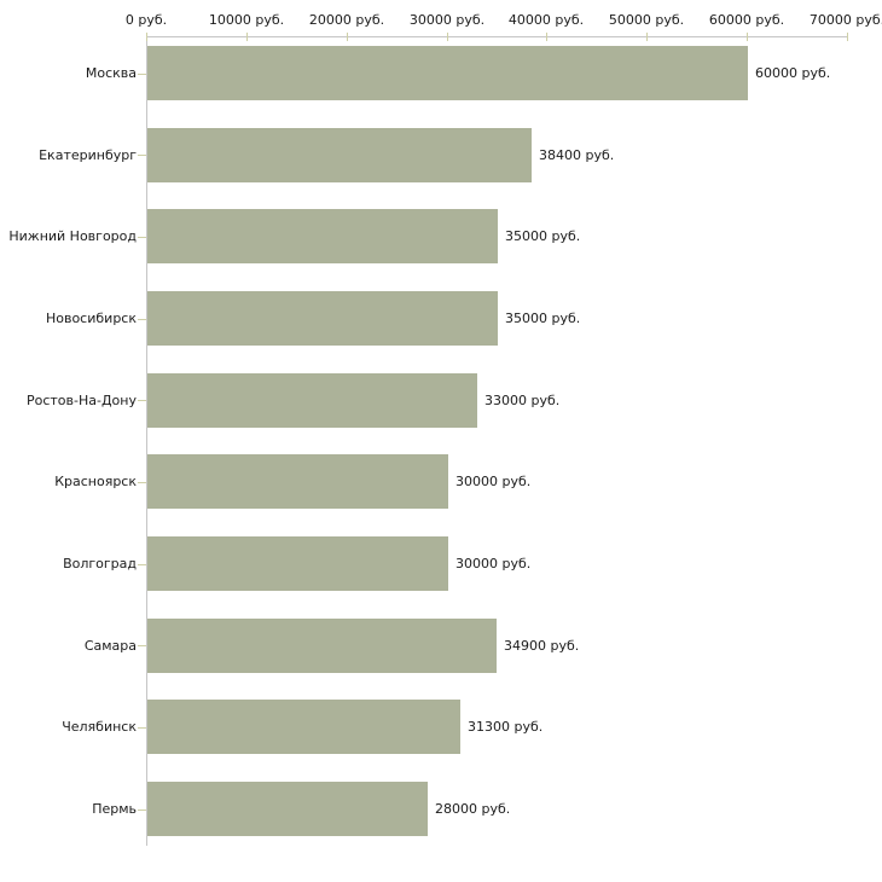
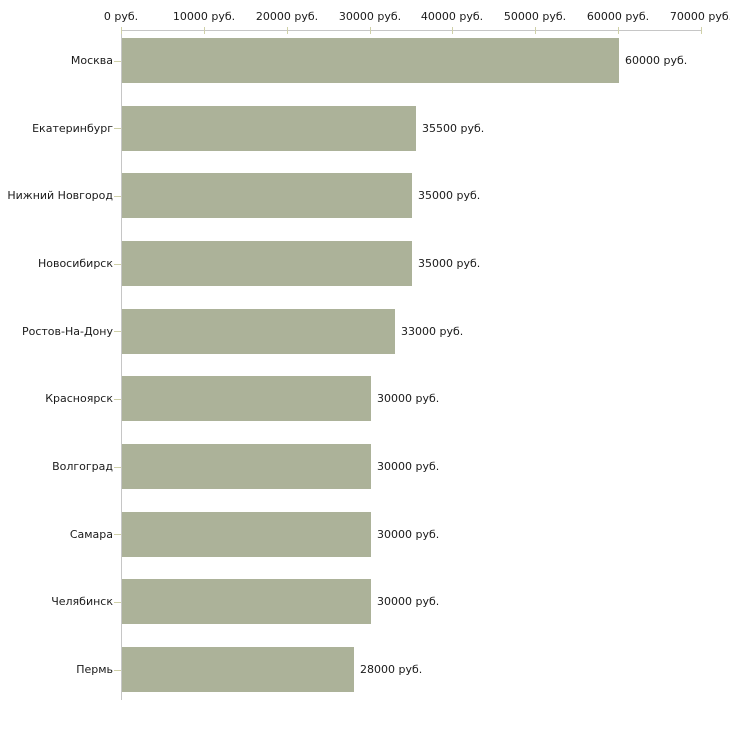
Екатеринбург: 38400 -> 35500
Самара: 34900 -> 30000
Челябинск: 31300 -> 30000
